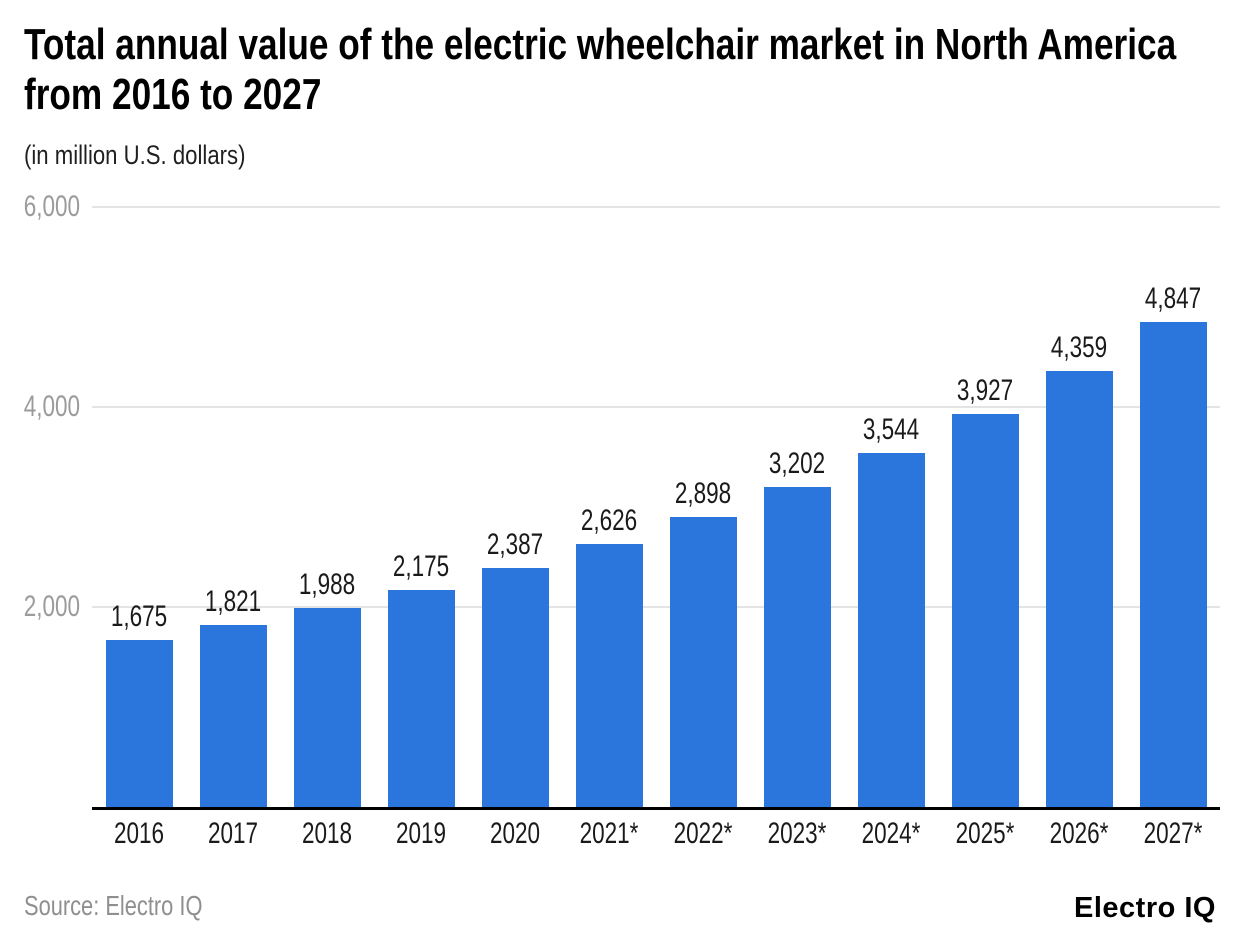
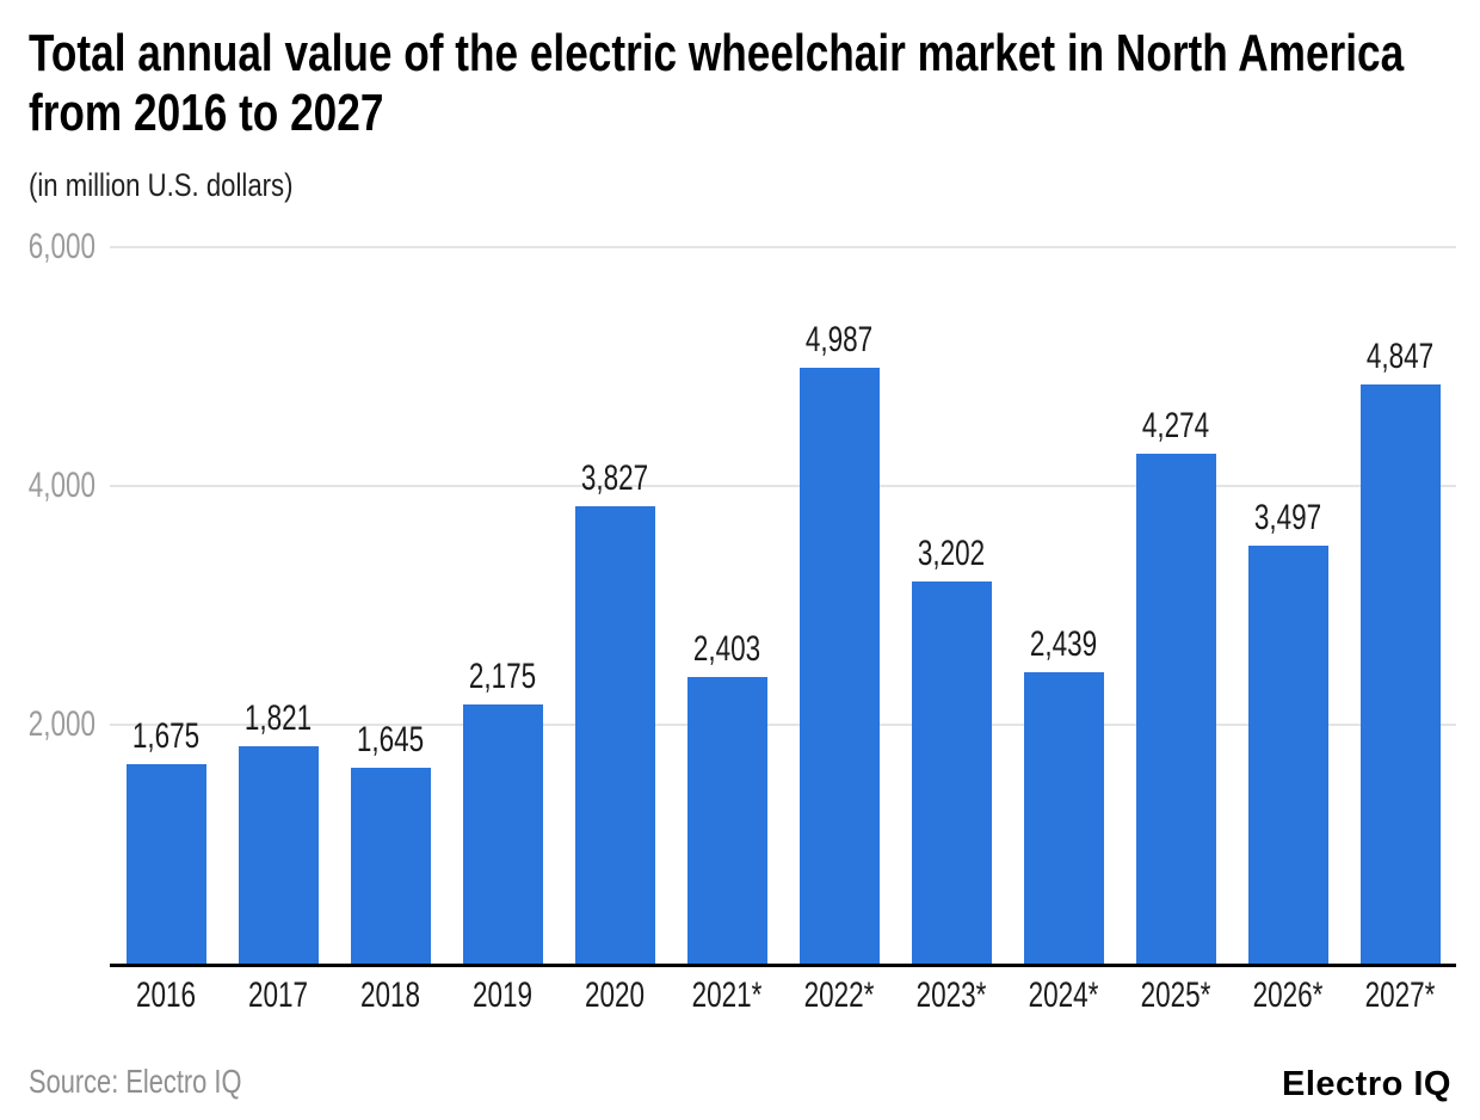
2018: 1,988 -> 1,645
2020: 2,387 -> 3,827
2021*: 2,626 -> 2,403
2022*: 2,898 -> 4,987
2024*: 3,544 -> 2,439
2025*: 3,927 -> 4,274
2026*: 4,359 -> 3,497
